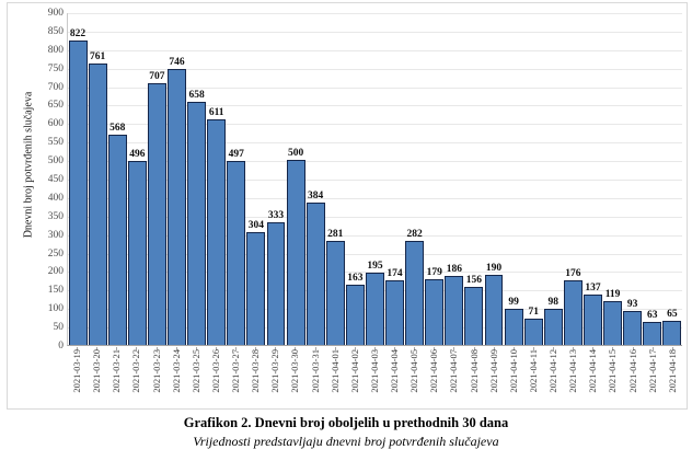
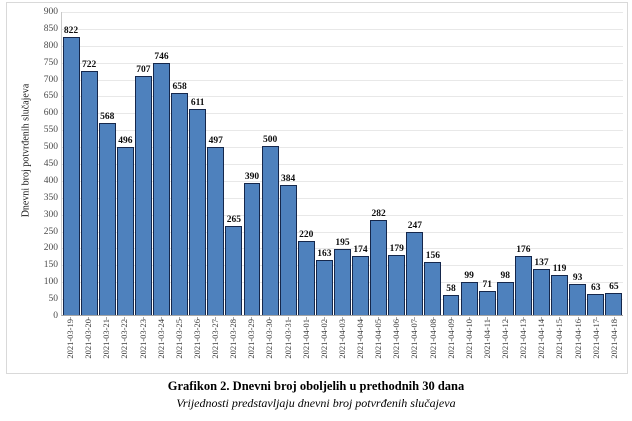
2021-03-20: 761 -> 722
2021-03-28: 304 -> 265
2021-03-29: 333 -> 390
2021-04-01: 281 -> 220
2021-04-07: 186 -> 247
2021-04-09: 190 -> 58
